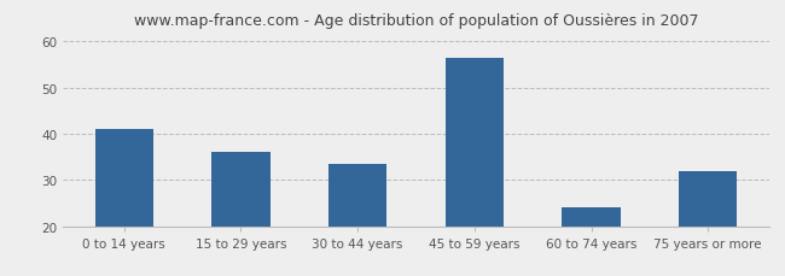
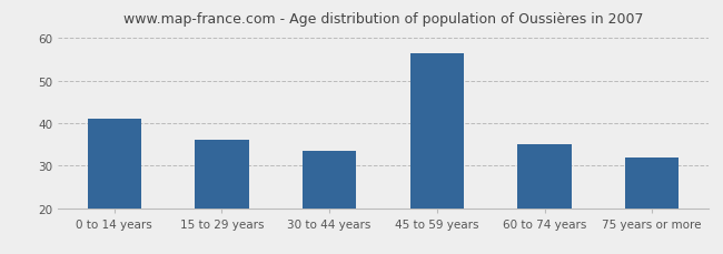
60 to 74 years: 24.0 -> 35.0
